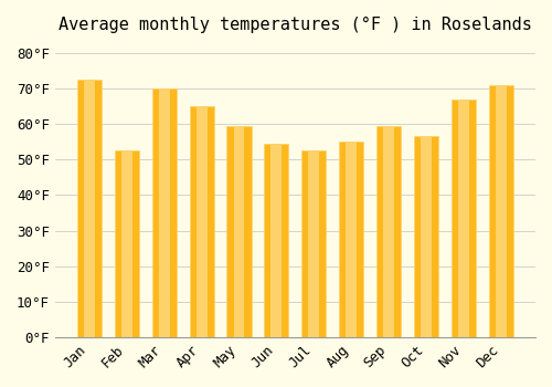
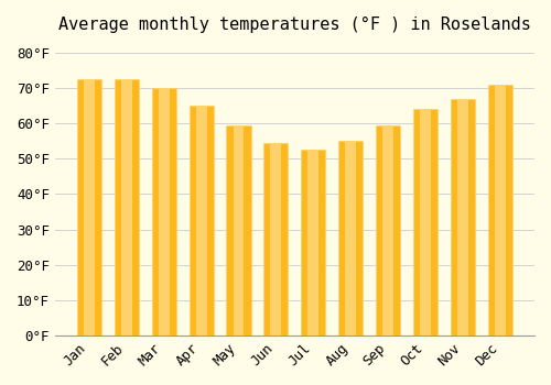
Feb: 52.5°F -> 72.5°F
Oct: 56.5°F -> 64.0°F
